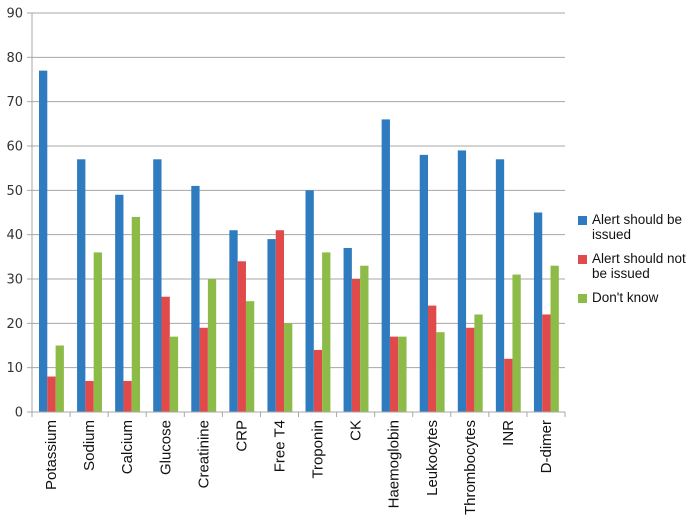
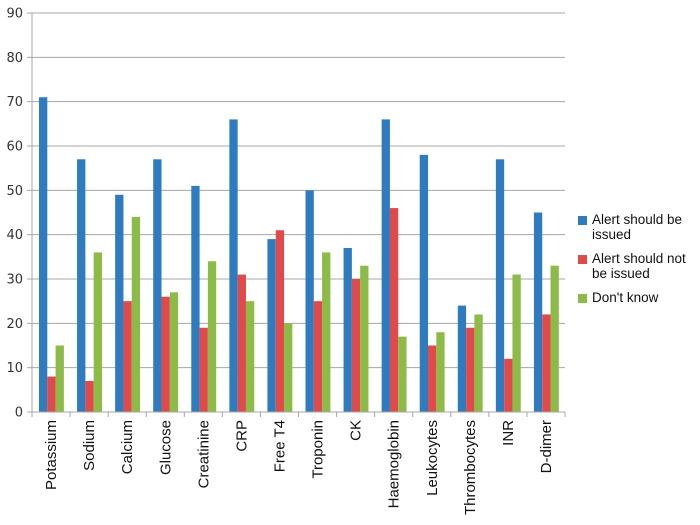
Alert should be issued/Potassium: 77 -> 71
Alert should not be issued/Calcium: 7 -> 25
Don't know/Glucose: 17 -> 27
Don't know/Creatinine: 30 -> 34
Alert should be issued/CRP: 41 -> 66
Alert should not be issued/CRP: 34 -> 31
Alert should not be issued/Troponin: 14 -> 25
Alert should not be issued/Haemoglobin: 17 -> 46
Alert should not be issued/Leukocytes: 24 -> 15
Alert should be issued/Thrombocytes: 59 -> 24
